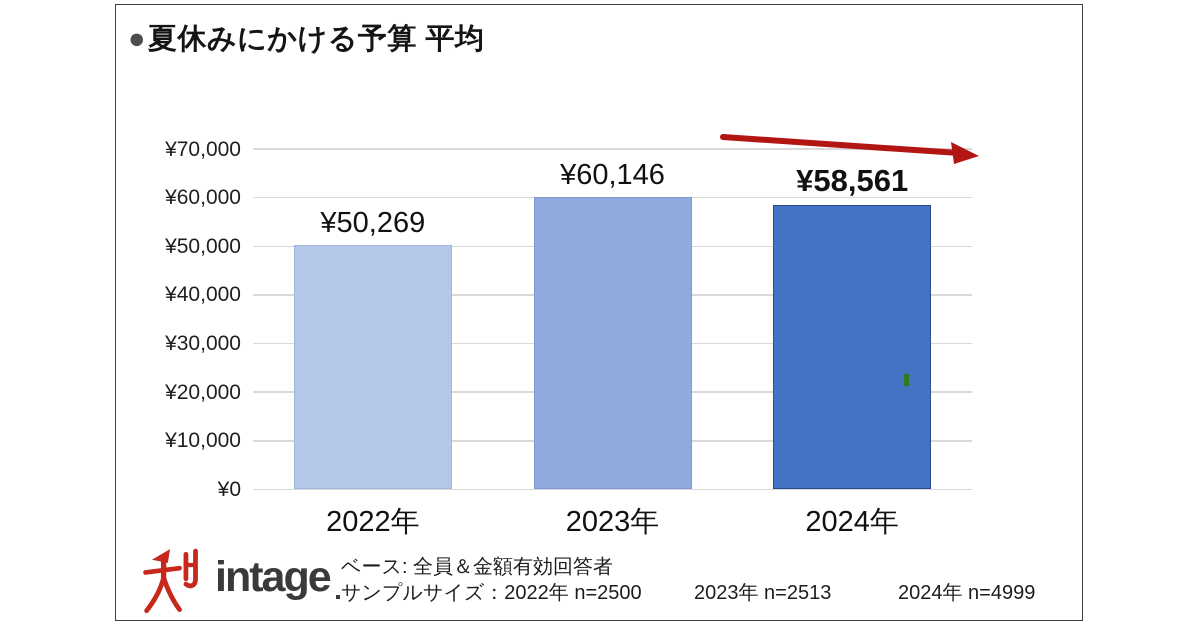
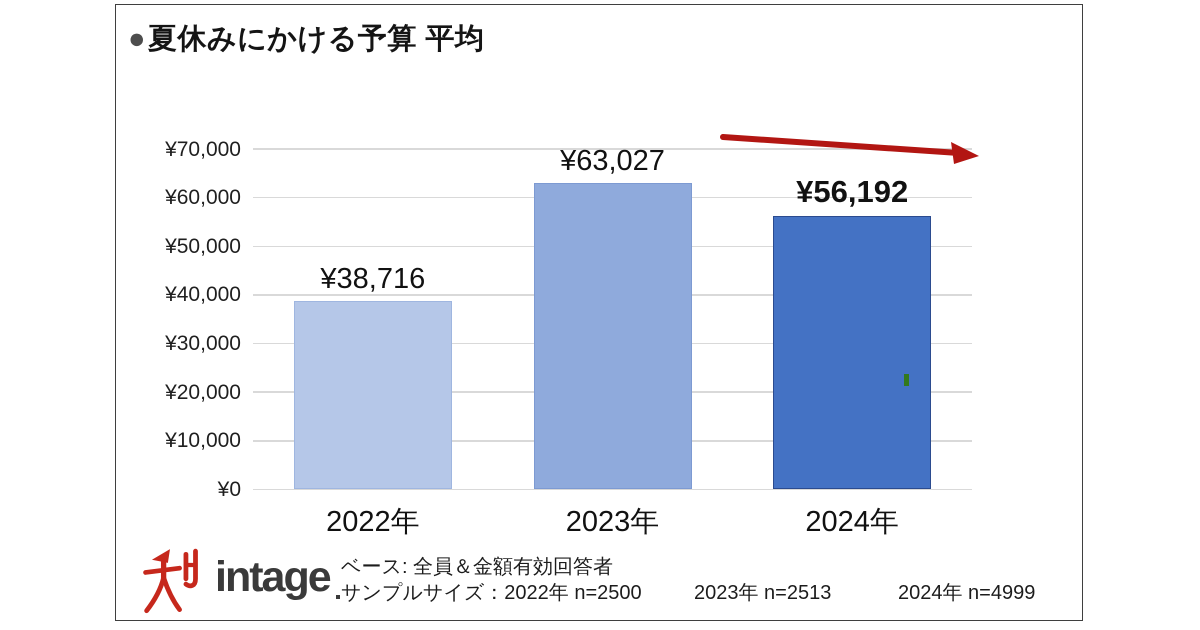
2022年: ¥50,269 -> ¥38,716
2023年: ¥60,146 -> ¥63,027
2024年: ¥58,561 -> ¥56,192
